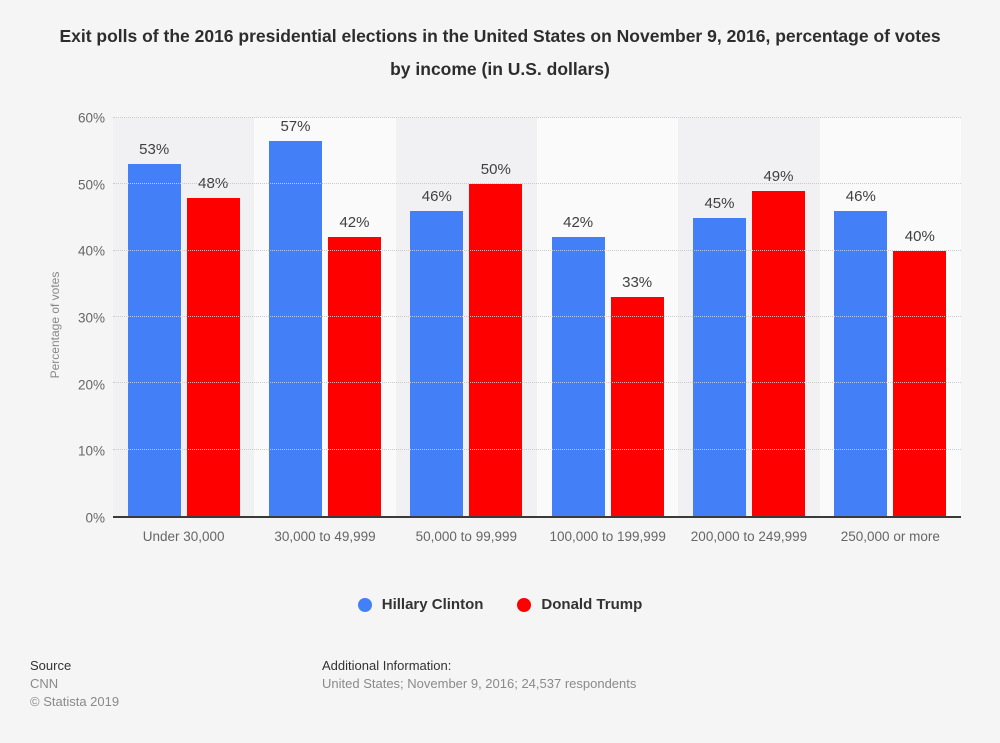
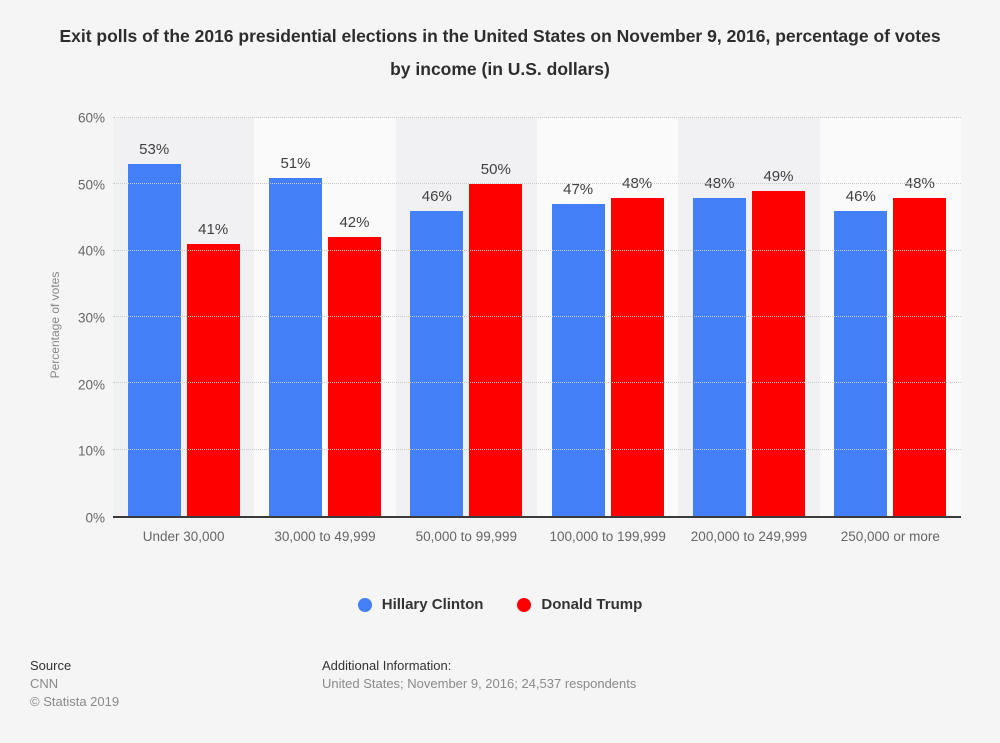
Donald Trump/Under 30,000: 48% -> 41%
Hillary Clinton/30,000 to 49,999: 57% -> 51%
Hillary Clinton/100,000 to 199,999: 42% -> 47%
Donald Trump/100,000 to 199,999: 33% -> 48%
Hillary Clinton/200,000 to 249,999: 45% -> 48%
Donald Trump/250,000 or more: 40% -> 48%
